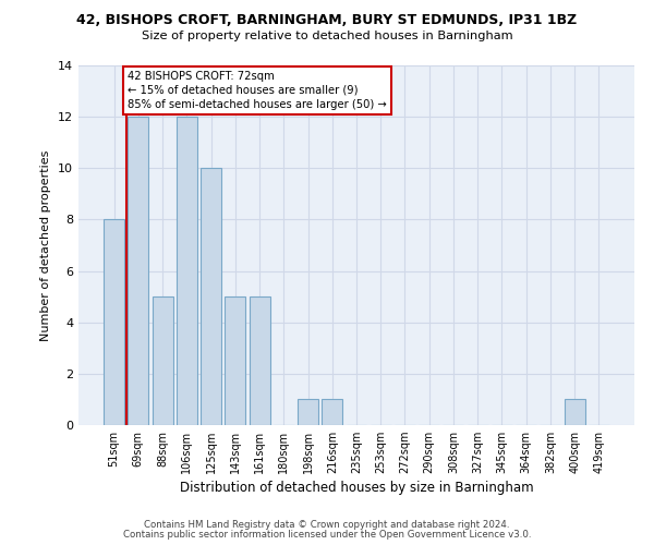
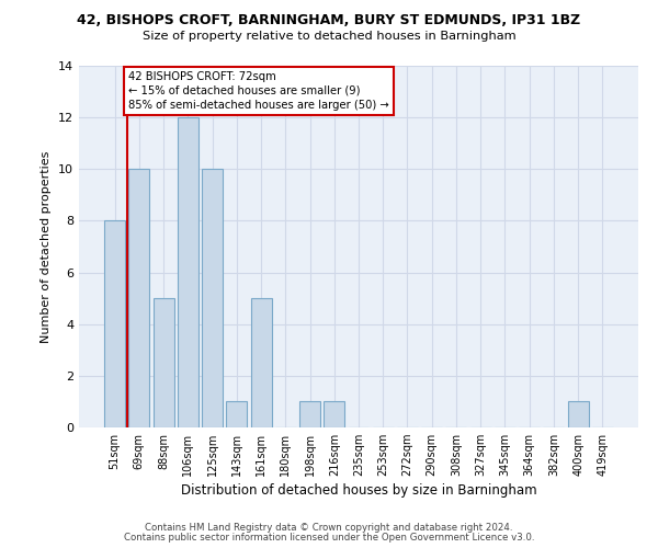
69sqm: 12 -> 10
143sqm: 5 -> 1
